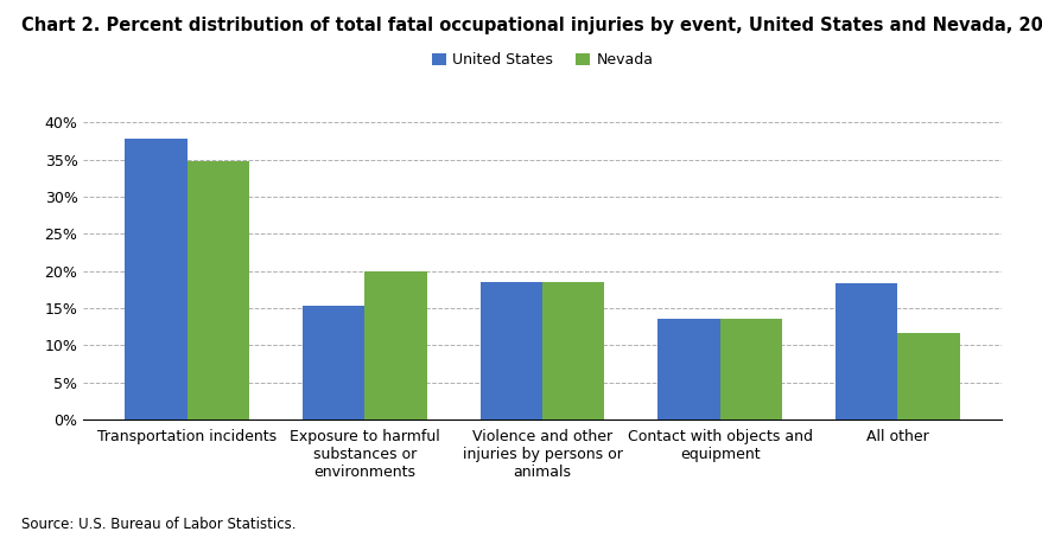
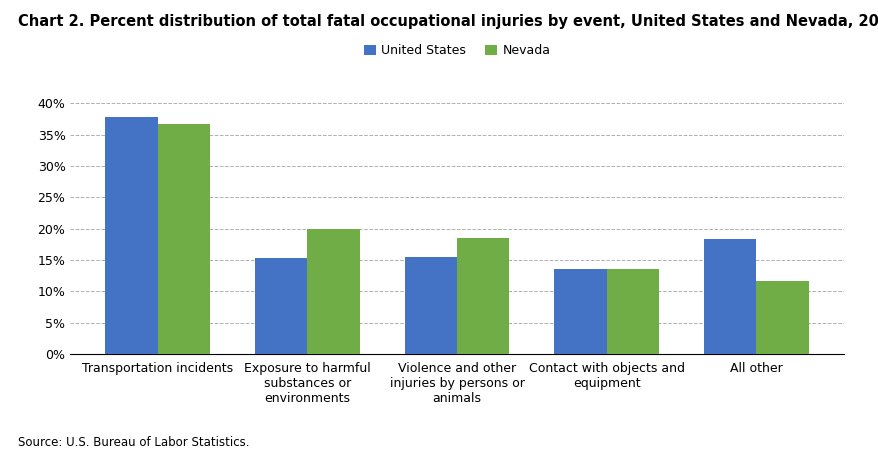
Nevada/Transportation incidents: 34.8% -> 36.7%
United States/Violence and other injuries by persons or animals: 18.6% -> 15.5%
